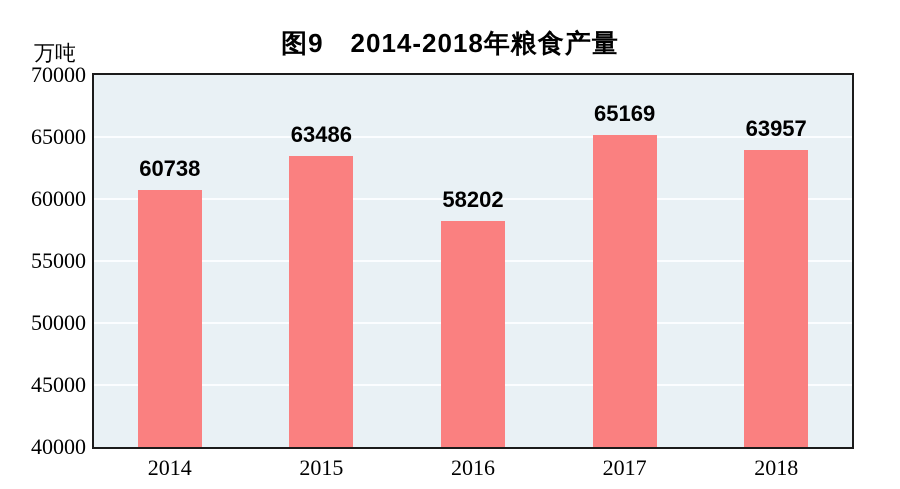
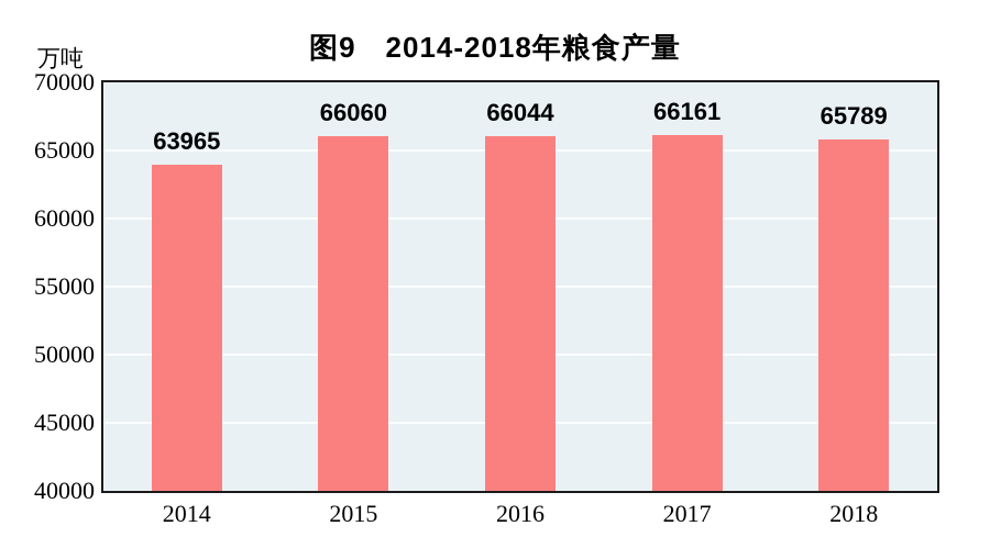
2014: 60738 -> 63965
2015: 63486 -> 66060
2016: 58202 -> 66044
2017: 65169 -> 66161
2018: 63957 -> 65789
